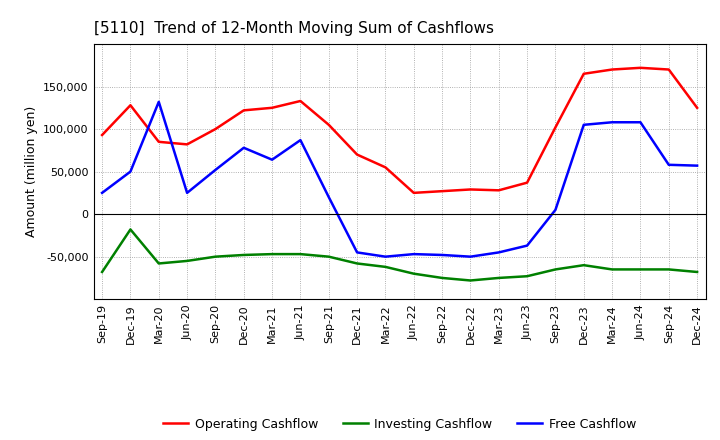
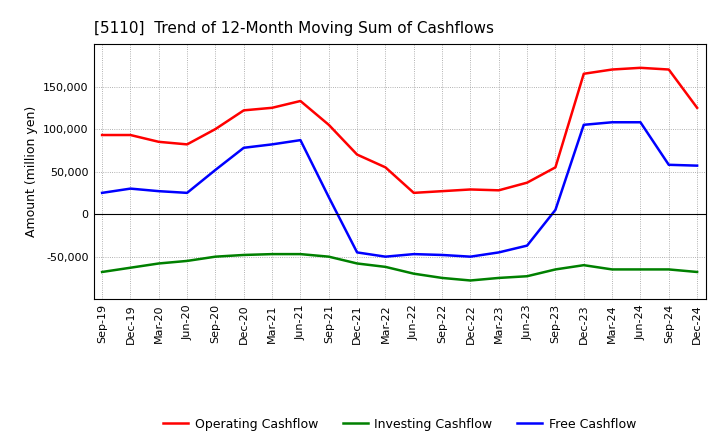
Operating Cashflow/Dec-19: 128,000 -> 93,000
Investing Cashflow/Dec-19: -18,000 -> -63,000
Free Cashflow/Dec-19: 50,000 -> 30,000
Free Cashflow/Mar-20: 132,000 -> 27,000
Free Cashflow/Mar-21: 64,000 -> 82,000
Operating Cashflow/Sep-23: 102,000 -> 55,000
